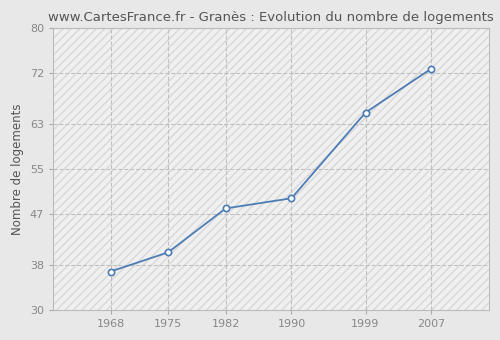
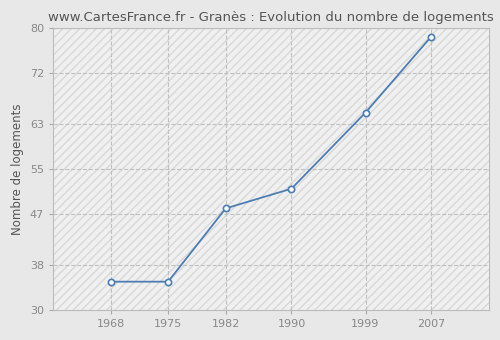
1968: 36.8 -> 35.0
1975: 40.2 -> 35.0
1990: 49.8 -> 51.5
2007: 72.8 -> 78.5
